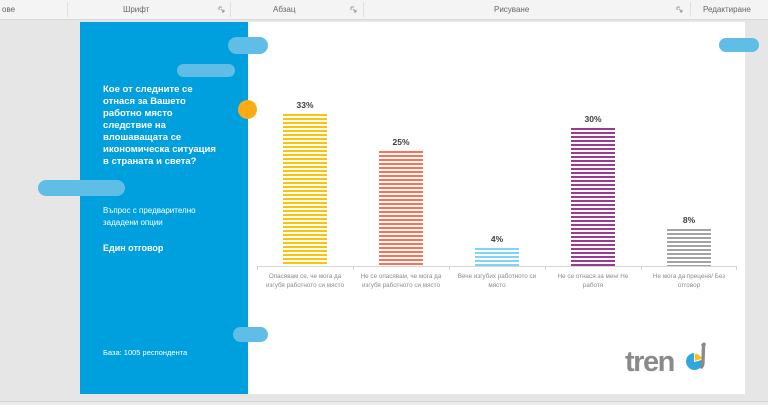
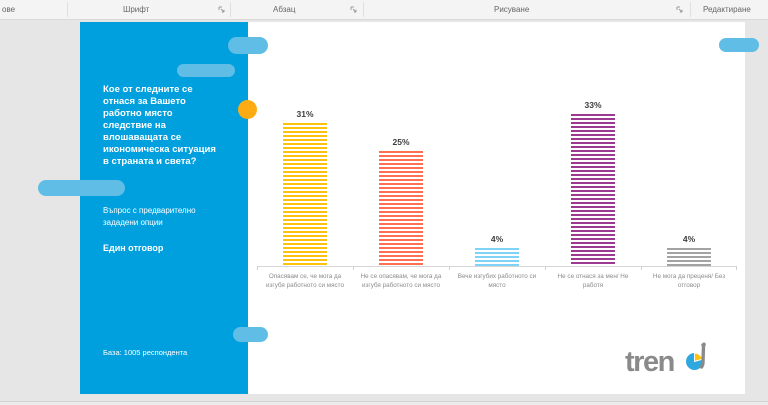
Опасявам се, че мога да изгубя работното си място: 33% -> 31%
Не се отнася за мен/ Не работя: 30% -> 33%
Не мога да преценя/ Без отговор: 8% -> 4%
